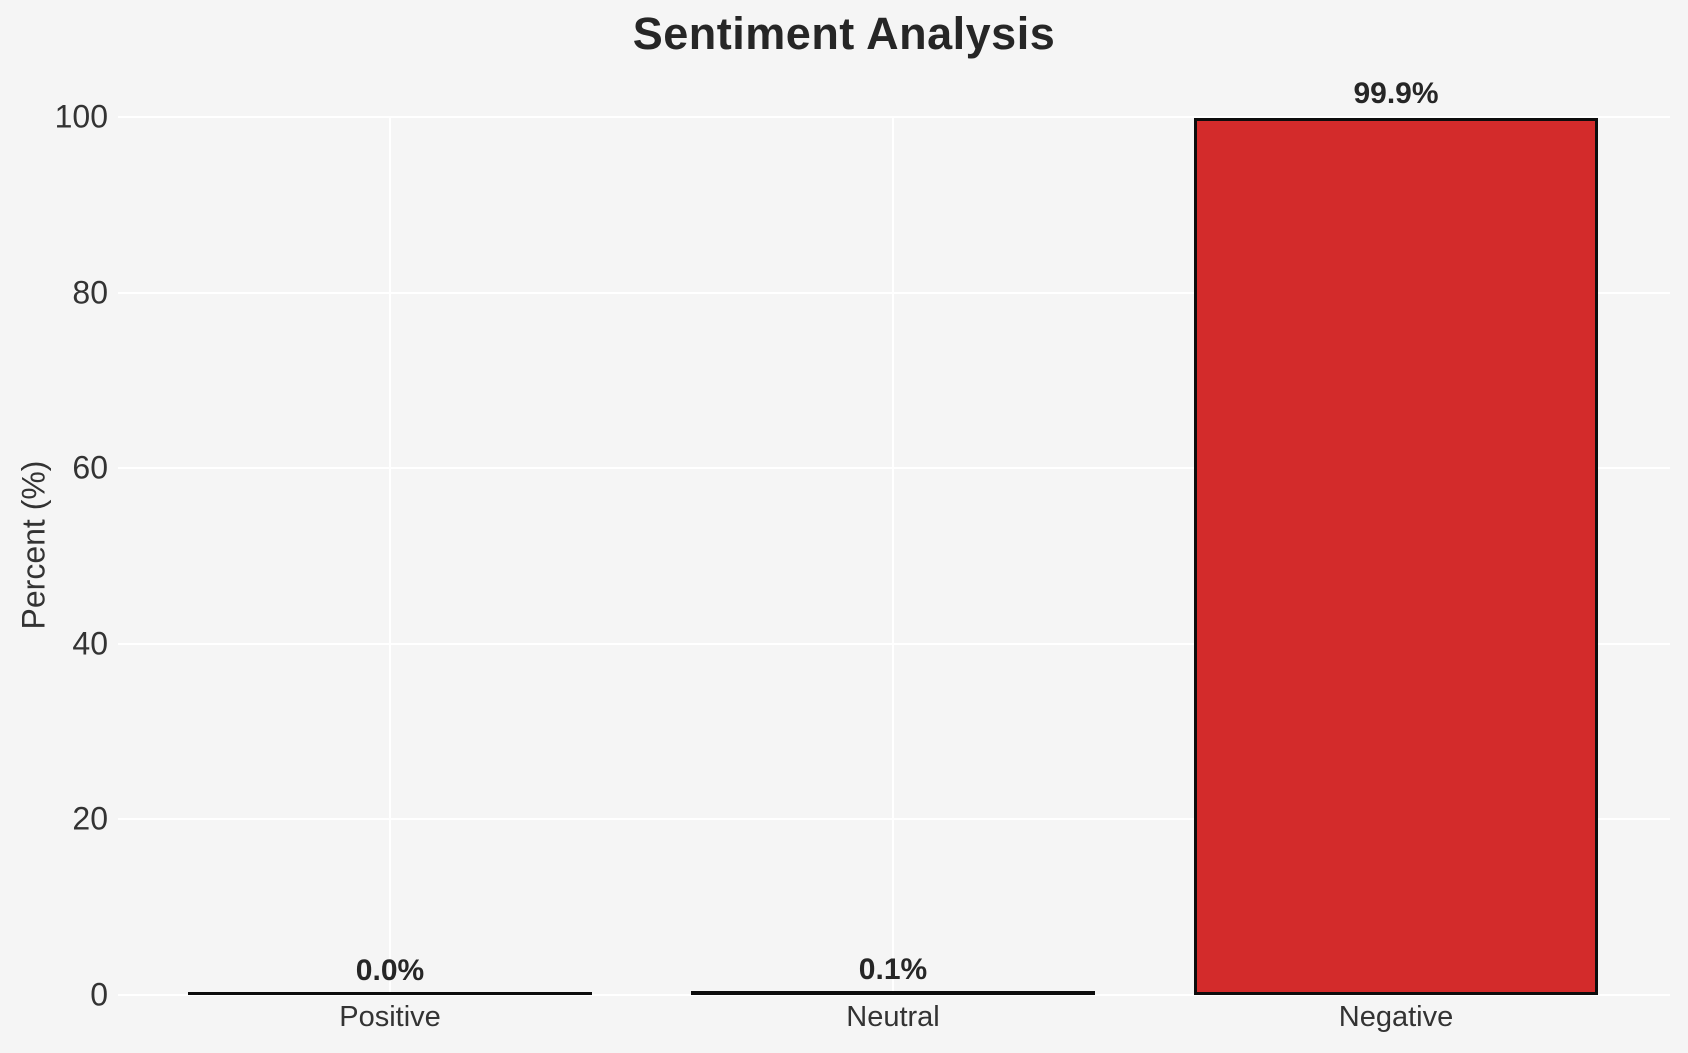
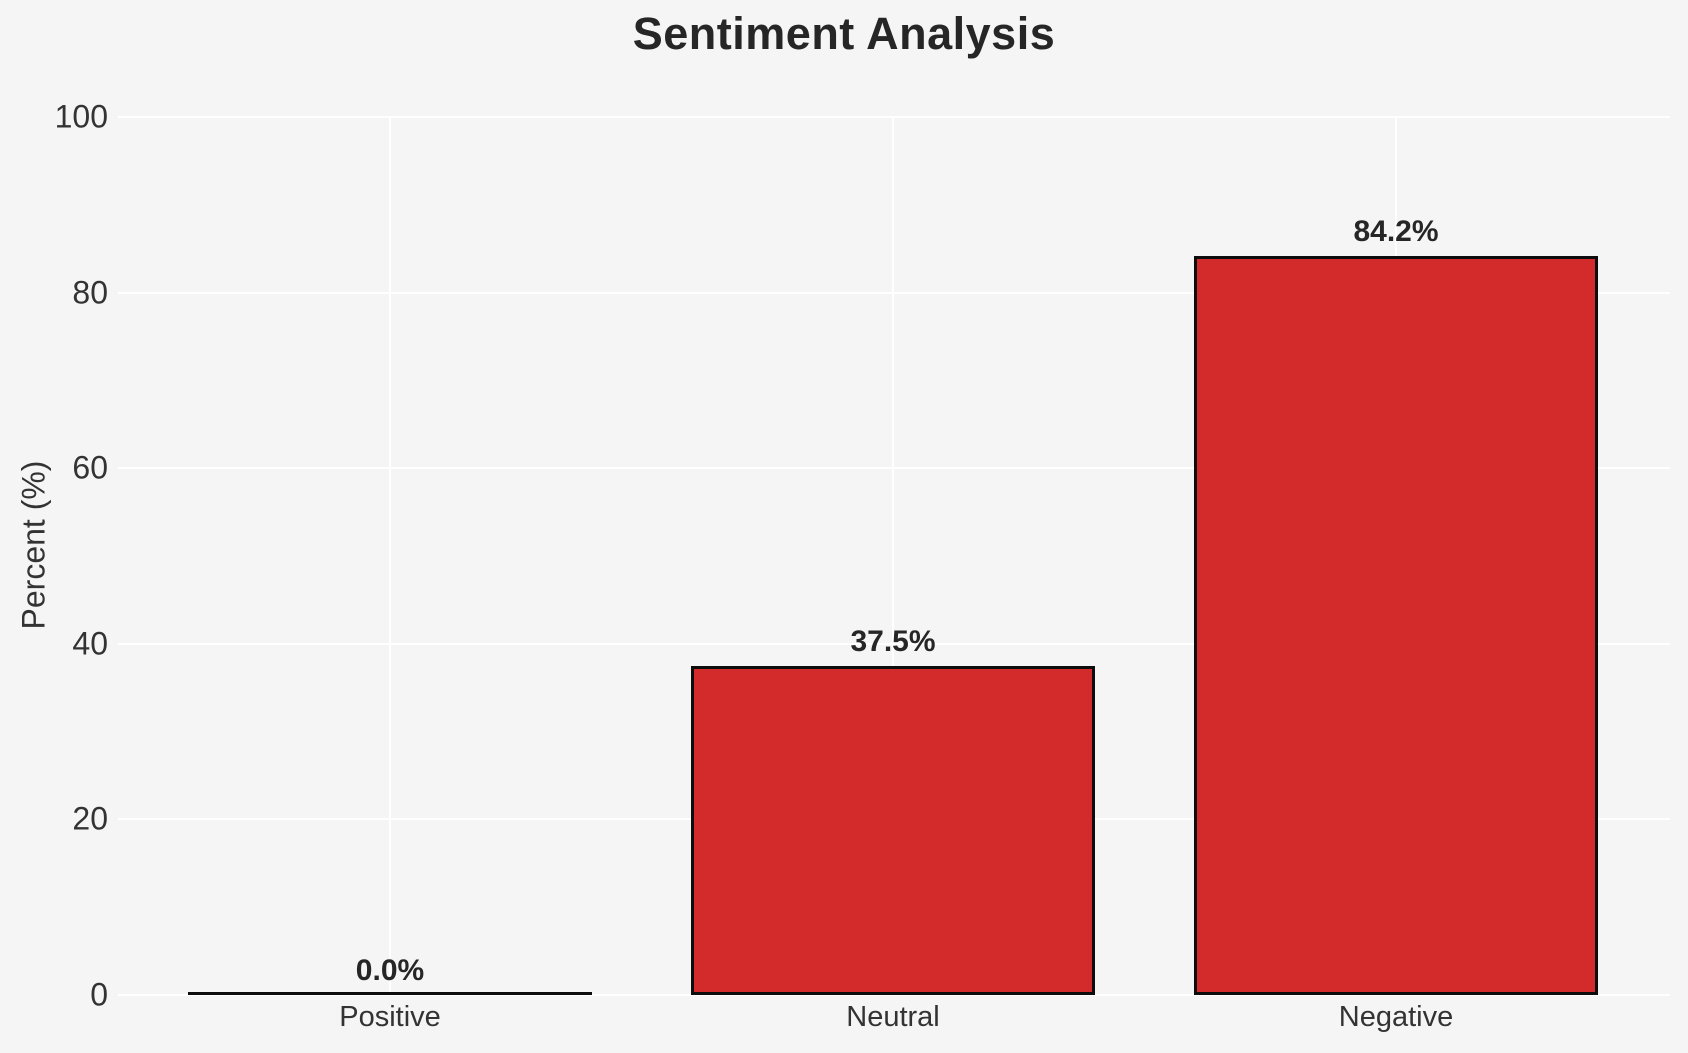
Neutral: 0.1% -> 37.5%
Negative: 99.9% -> 84.2%
